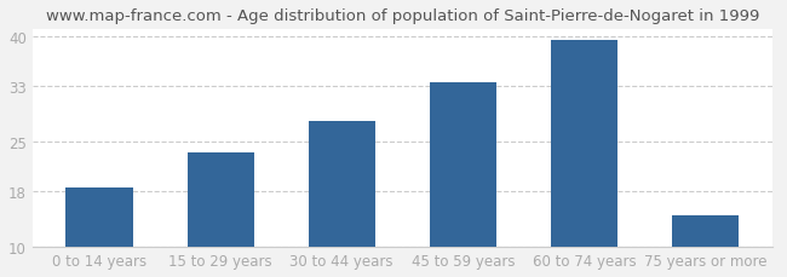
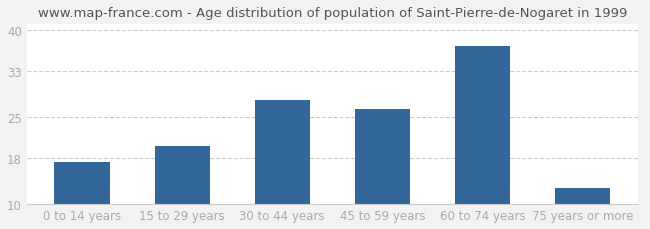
0 to 14 years: 18.5 -> 17.2
15 to 29 years: 23.5 -> 20.0
45 to 59 years: 33.5 -> 26.4
60 to 74 years: 39.5 -> 37.2
75 years or more: 14.5 -> 12.8
